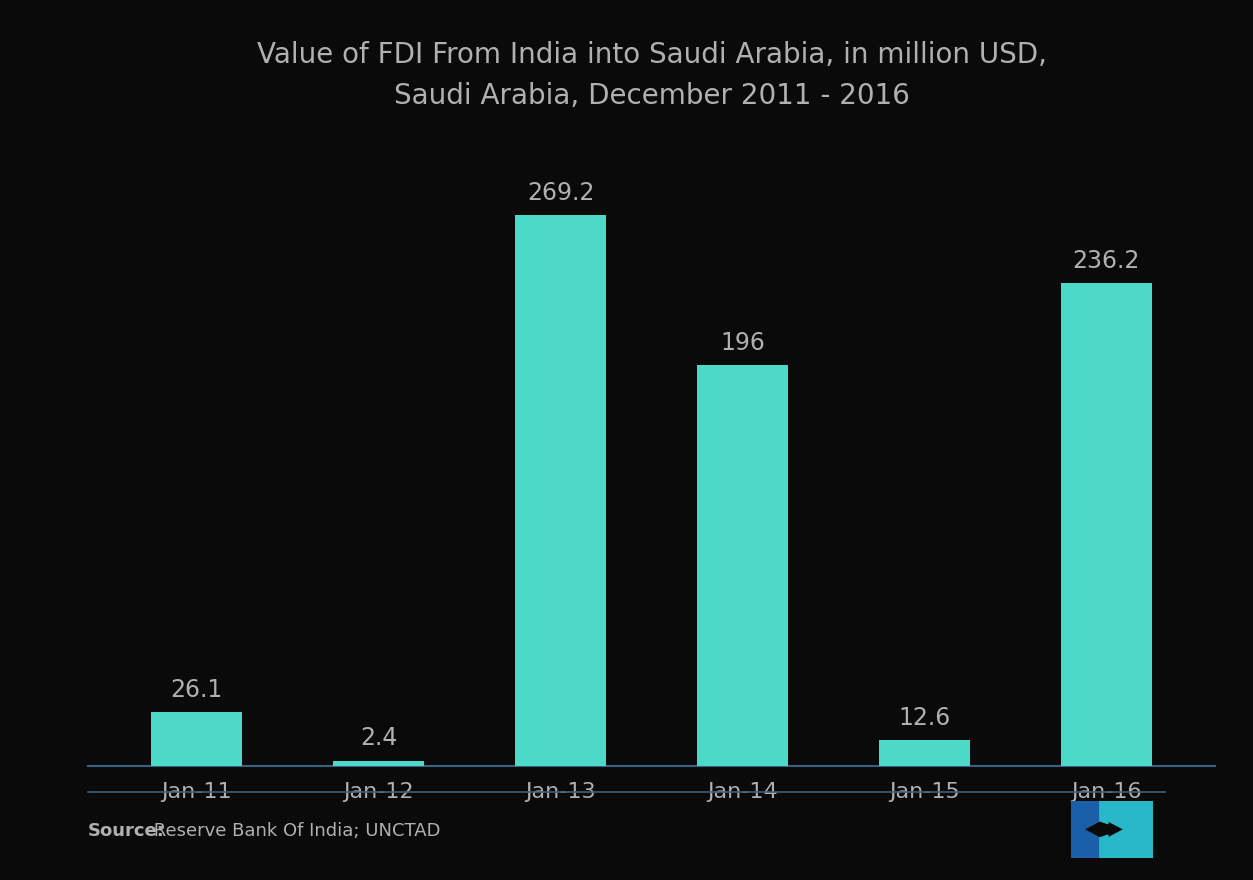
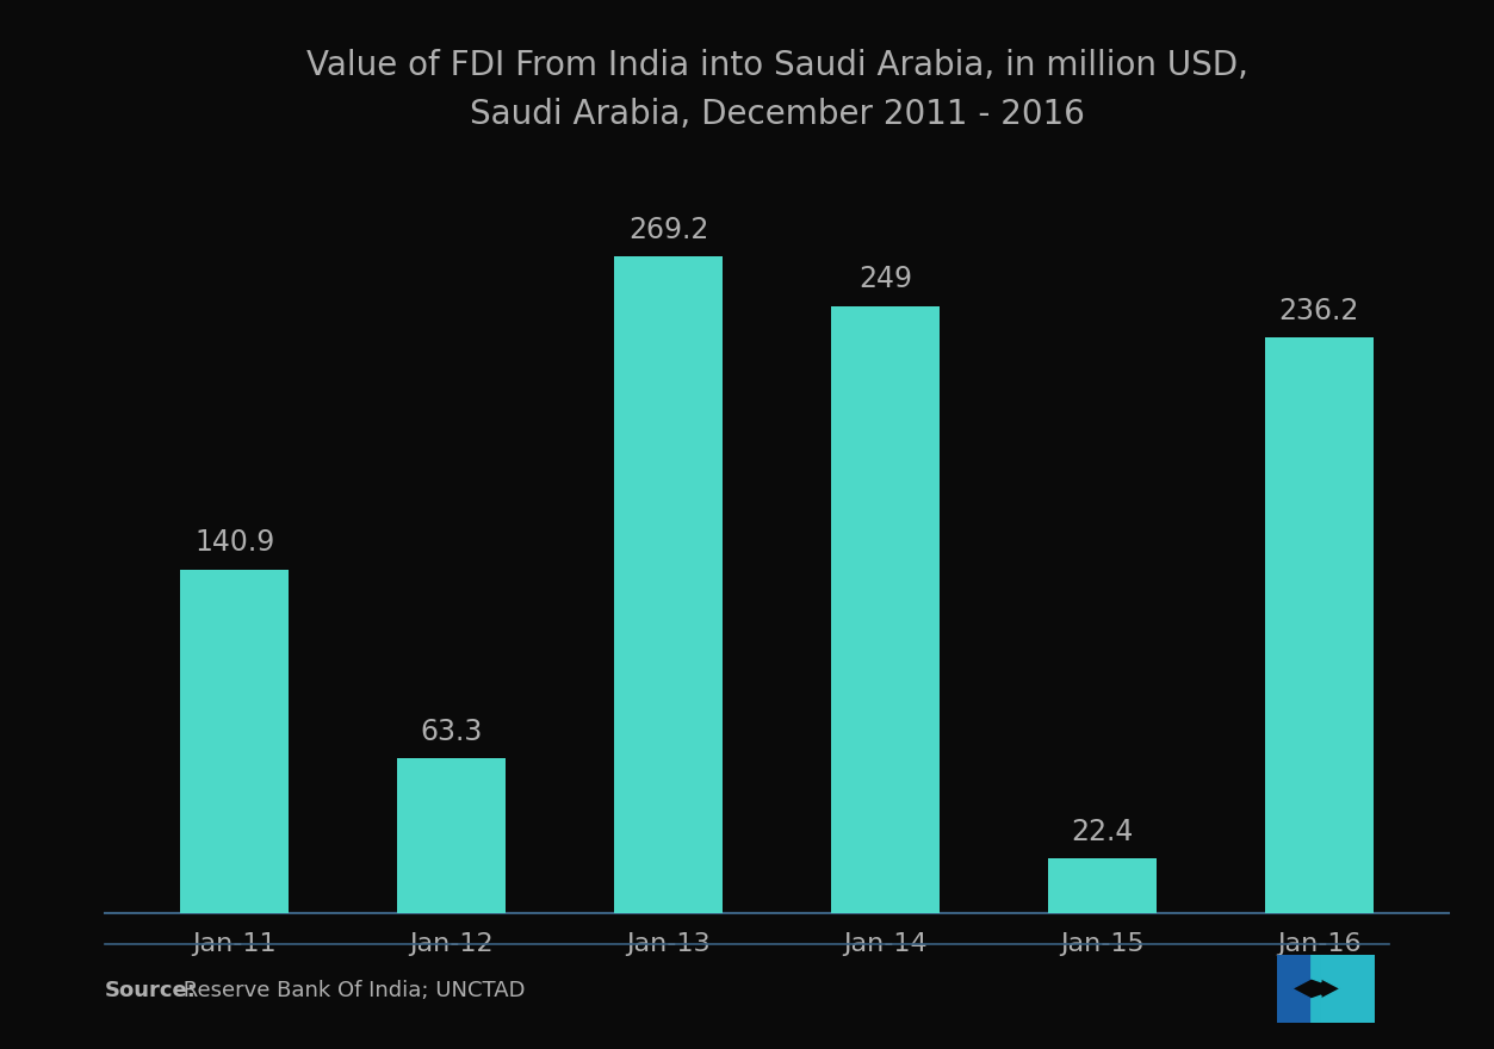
Jan-11: 26.1 -> 140.9
Jan-12: 2.4 -> 63.3
Jan-14: 196 -> 249
Jan-15: 12.6 -> 22.4
